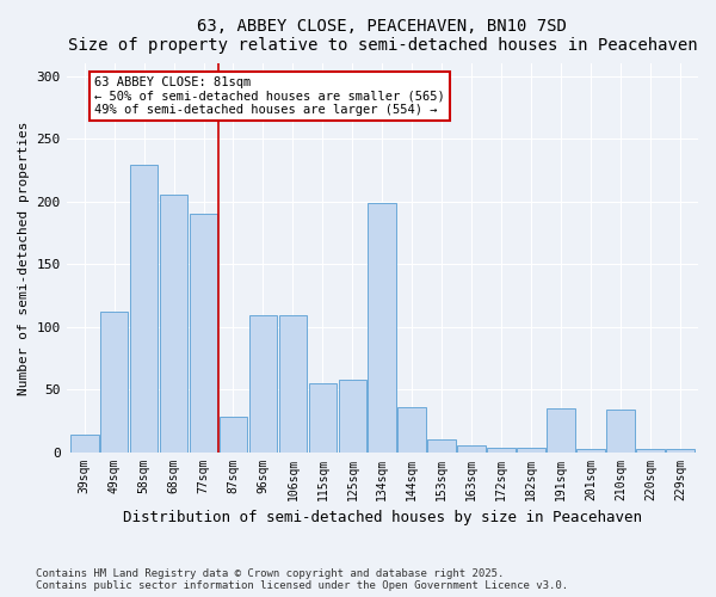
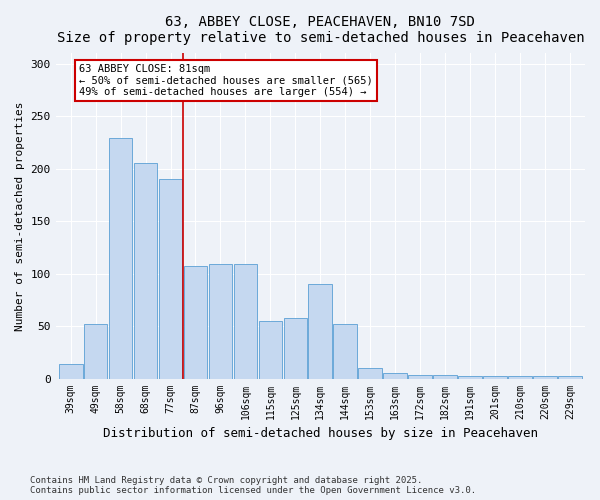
49sqm: 112 -> 52
87sqm: 28 -> 107
134sqm: 199 -> 90
144sqm: 36 -> 52
191sqm: 35 -> 2
210sqm: 34 -> 2
